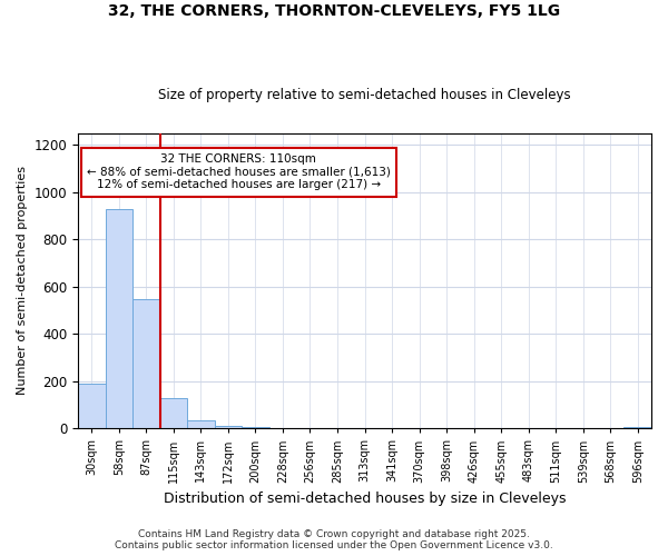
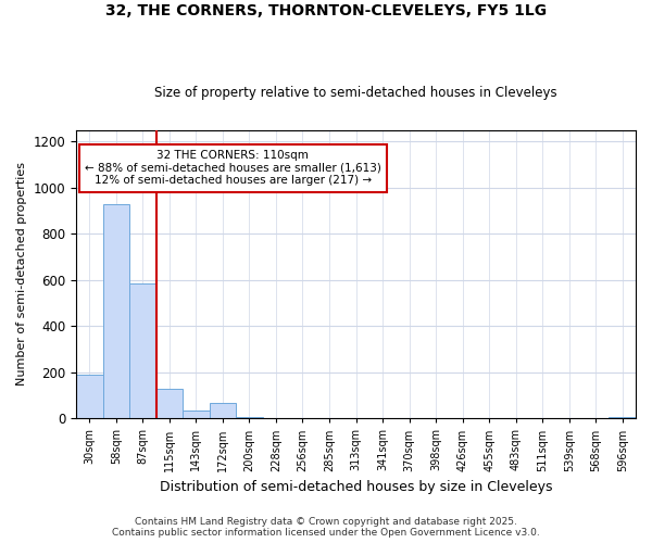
87sqm: 545 -> 585
172sqm: 10 -> 65
